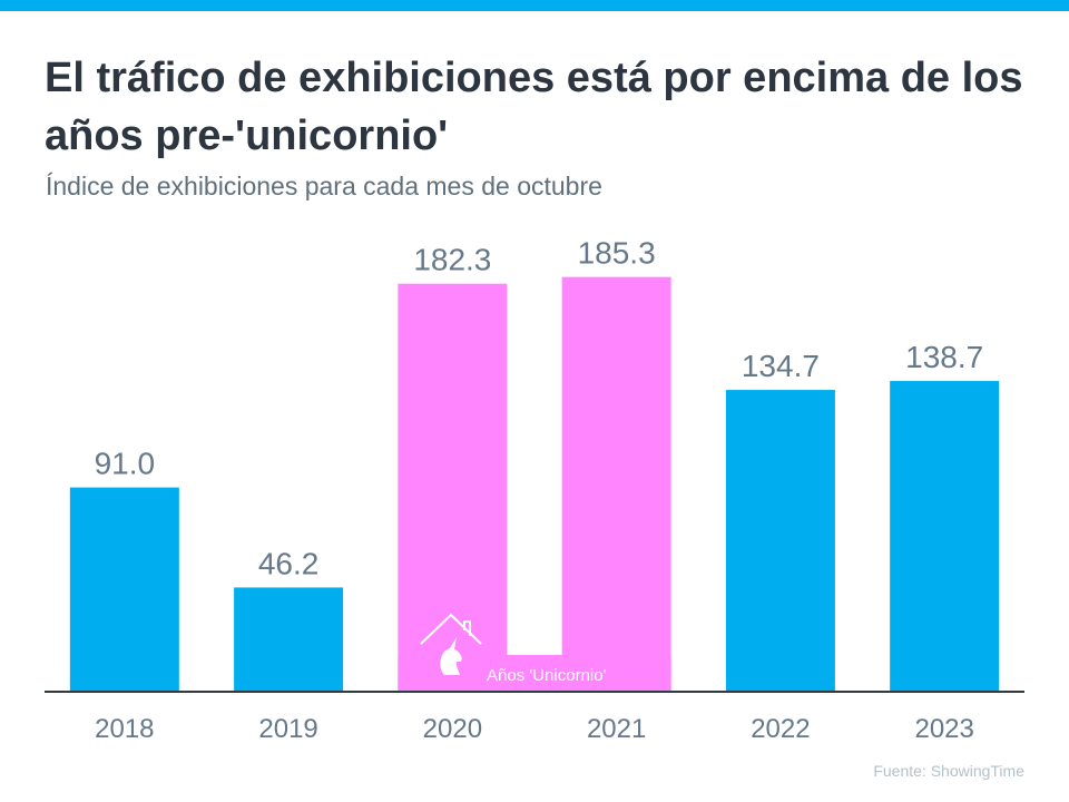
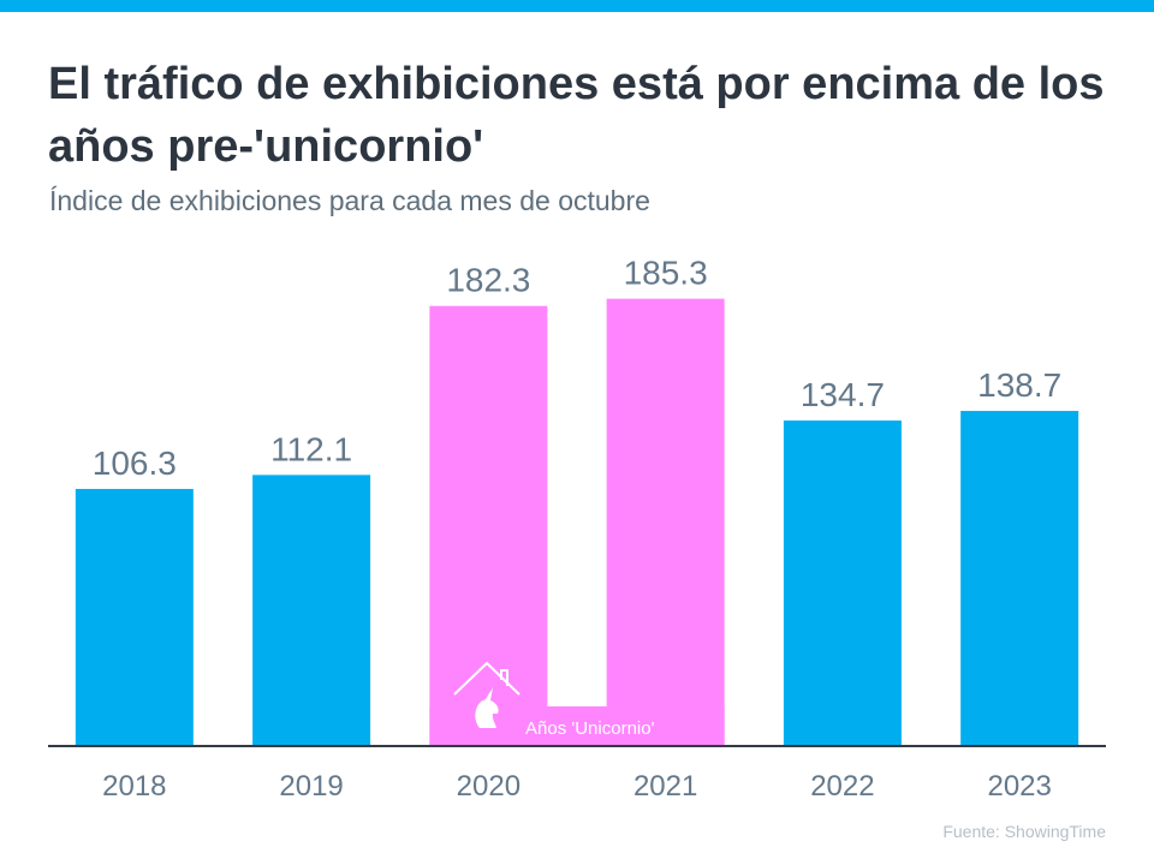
2018: 91.0 -> 106.3
2019: 46.2 -> 112.1
